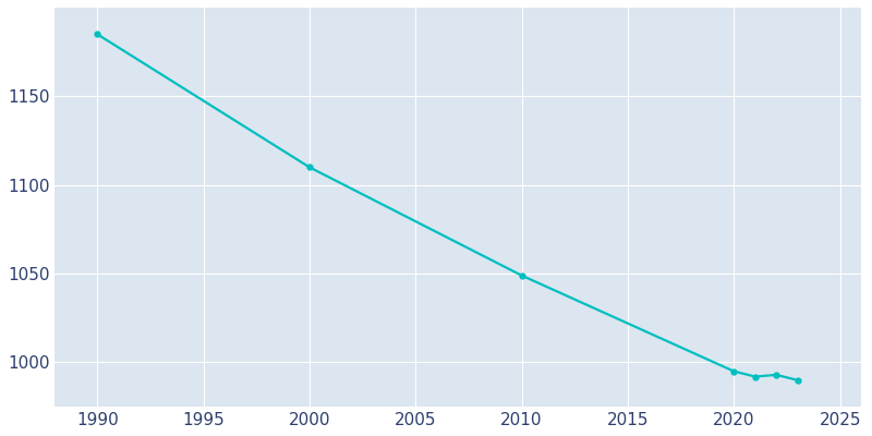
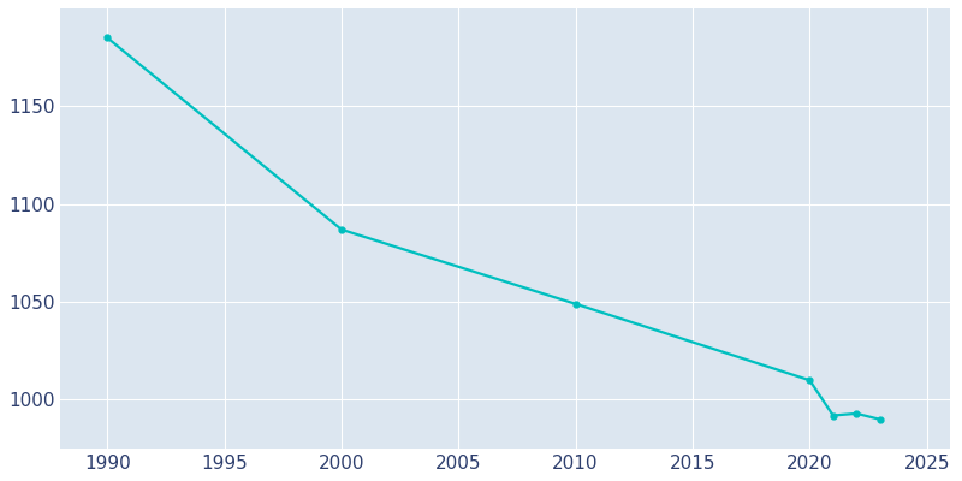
2000: 1110 -> 1087
2020: 995 -> 1010
